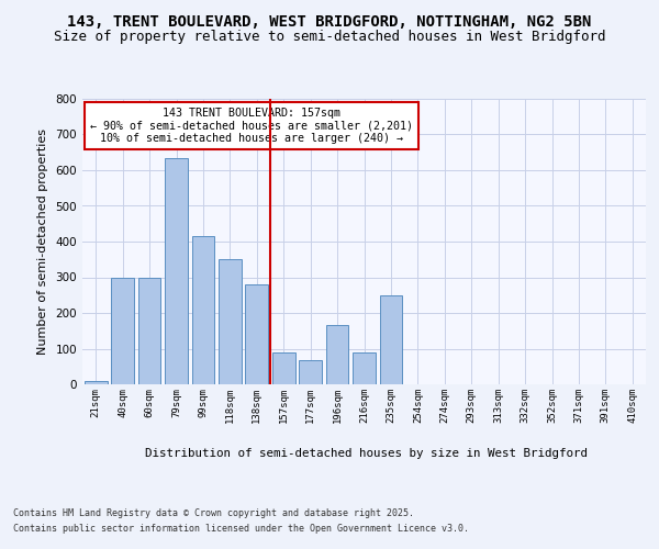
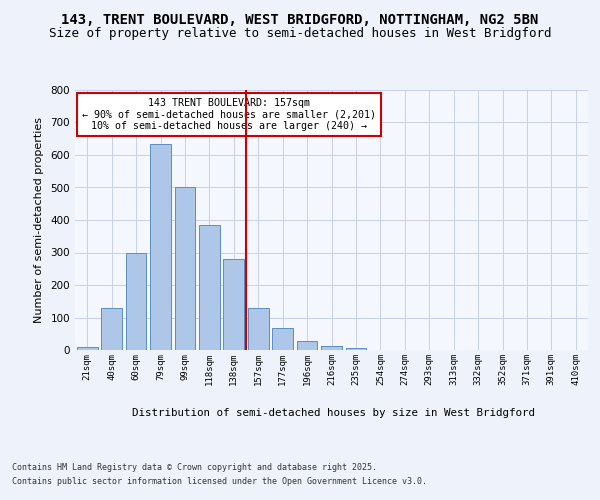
40sqm: 300 -> 130
99sqm: 415 -> 500
118sqm: 350 -> 385
157sqm: 90 -> 130
196sqm: 165 -> 28
216sqm: 90 -> 13
235sqm: 250 -> 5
